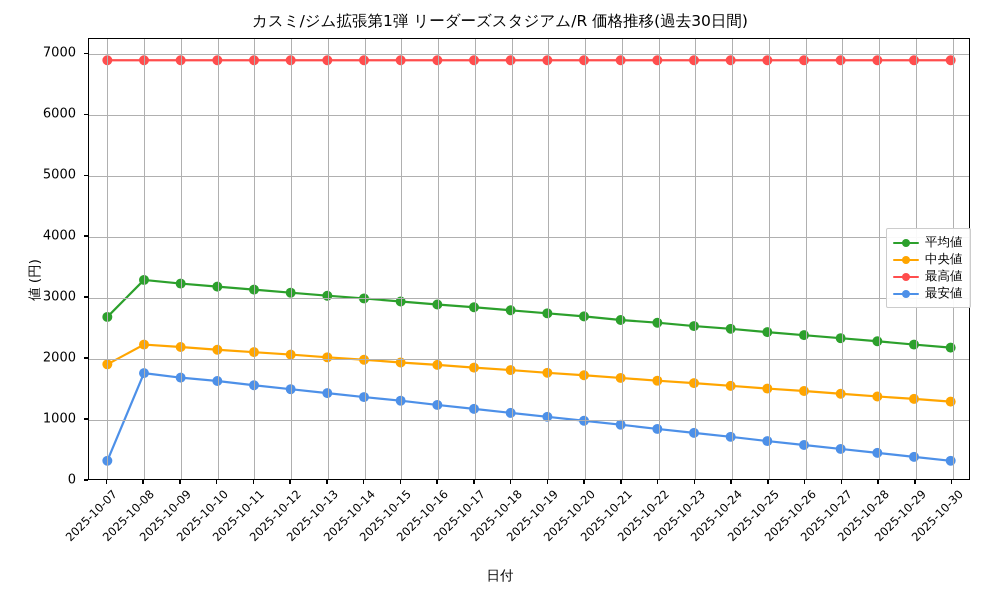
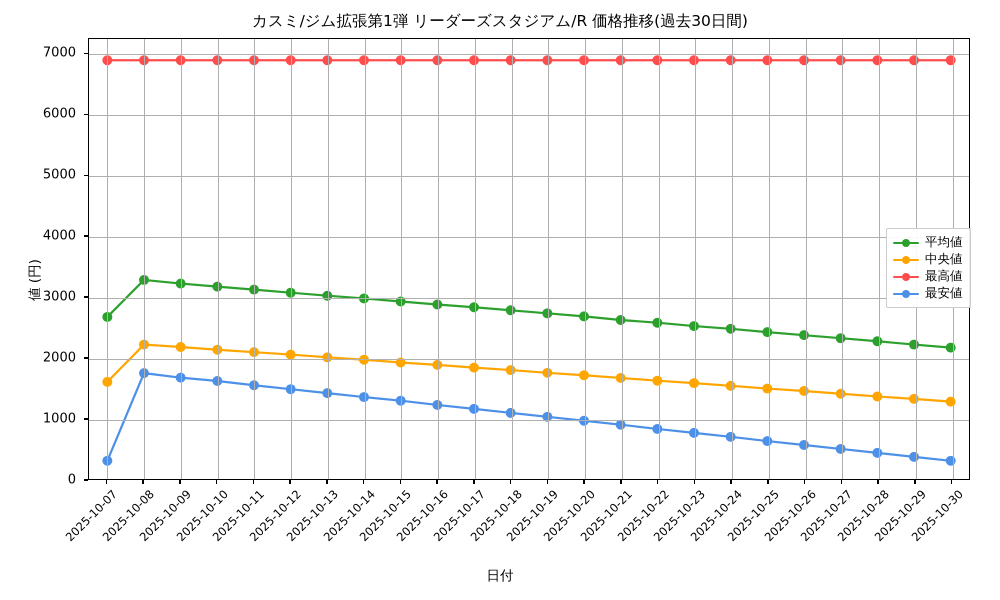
中央値/2025-10-07: 1900 -> 1600
